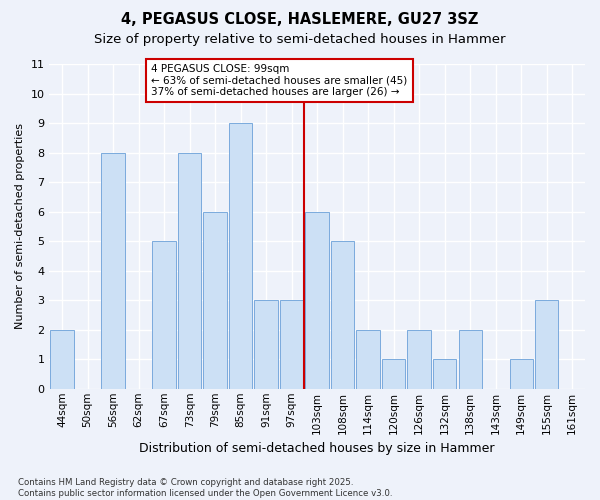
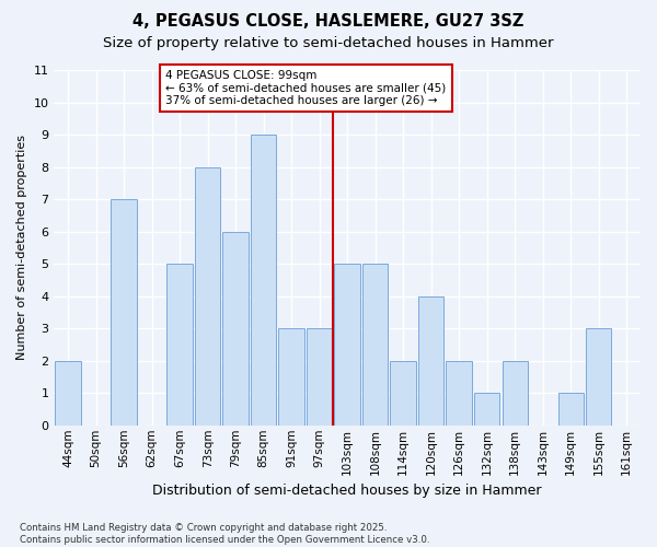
56sqm: 8 -> 7
103sqm: 6 -> 5
120sqm: 1 -> 4
